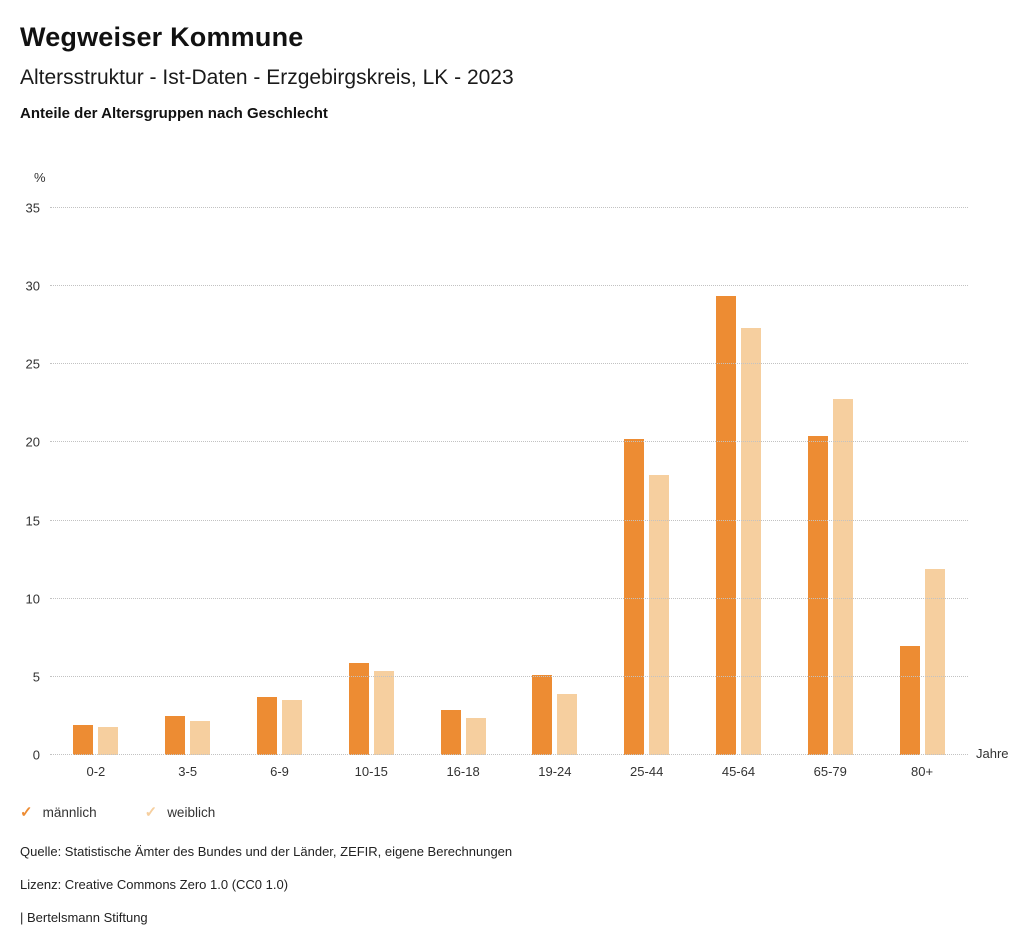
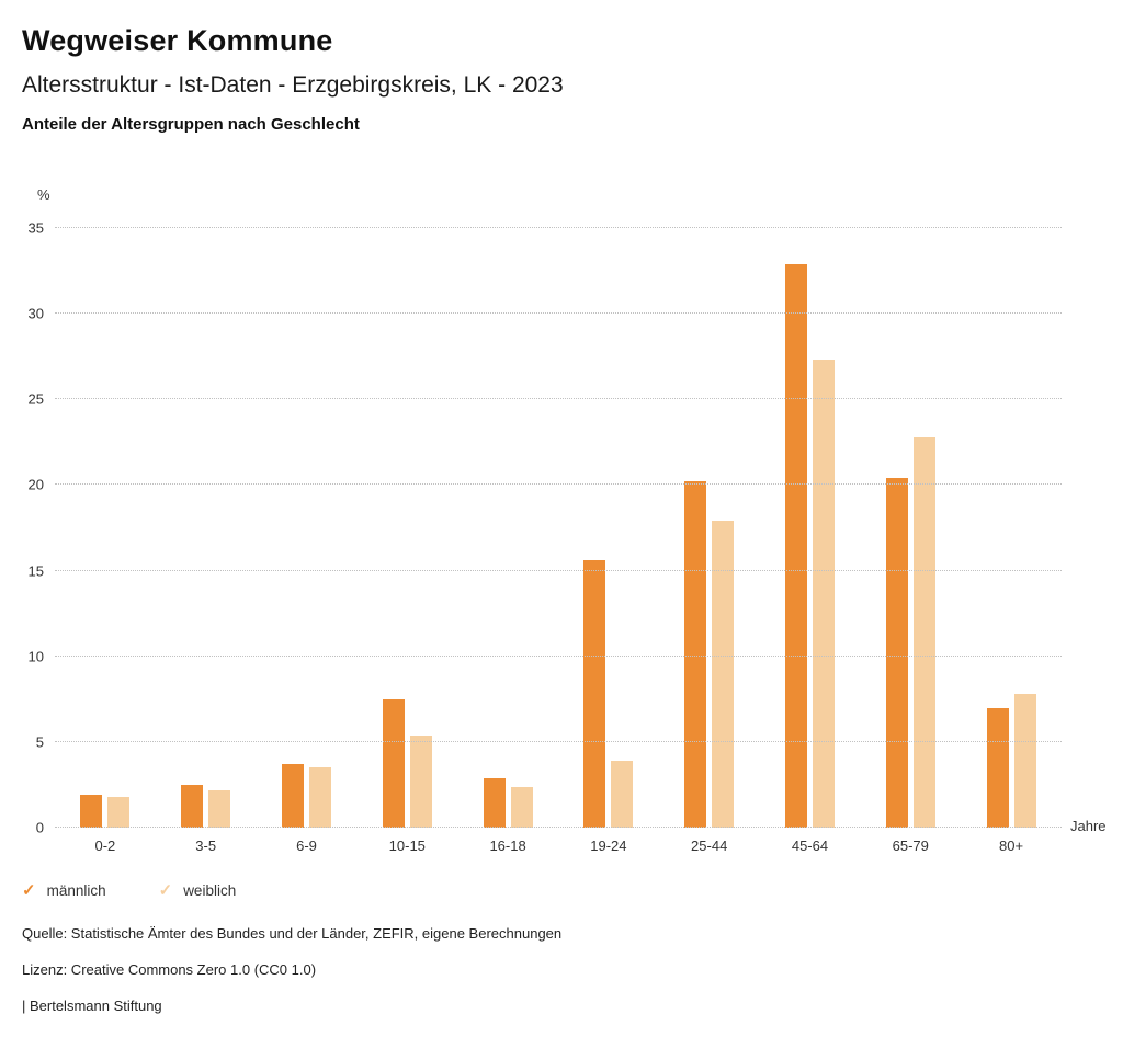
männlich/10-15: 5.9 -> 7.5
männlich/19-24: 5.1 -> 15.6
männlich/45-64: 29.4 -> 32.9
weiblich/80+: 11.9 -> 7.8
